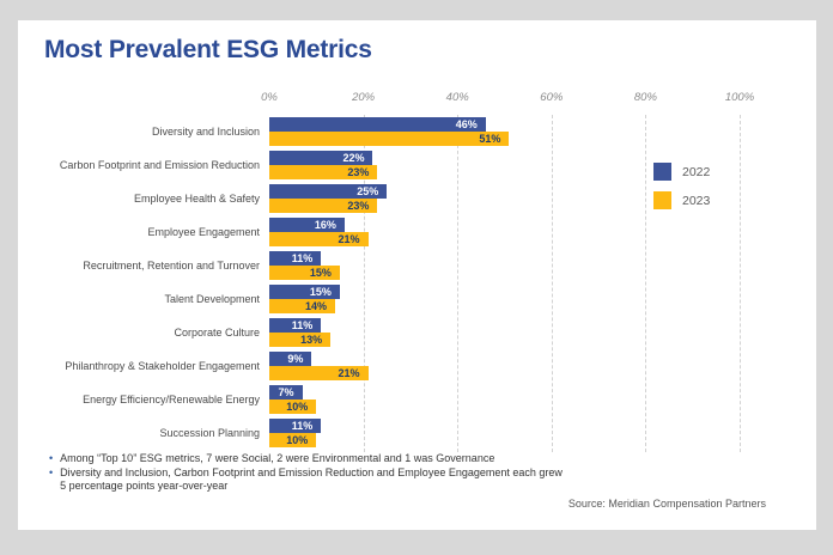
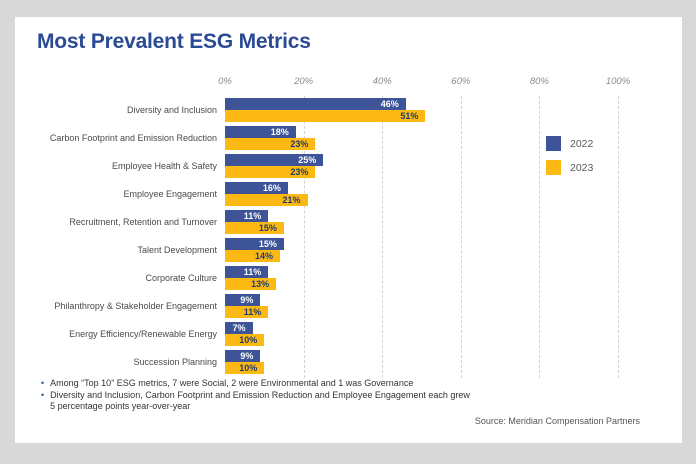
2022/Carbon Footprint and Emission Reduction: 22% -> 18%
2023/Philanthropy & Stakeholder Engagement: 21% -> 11%
2022/Succession Planning: 11% -> 9%
